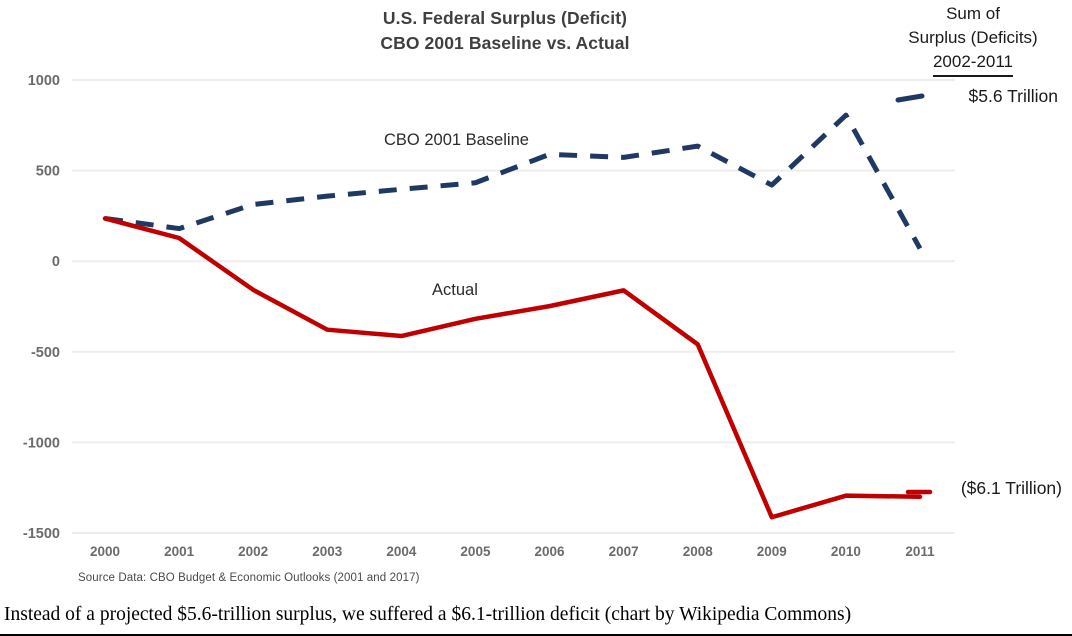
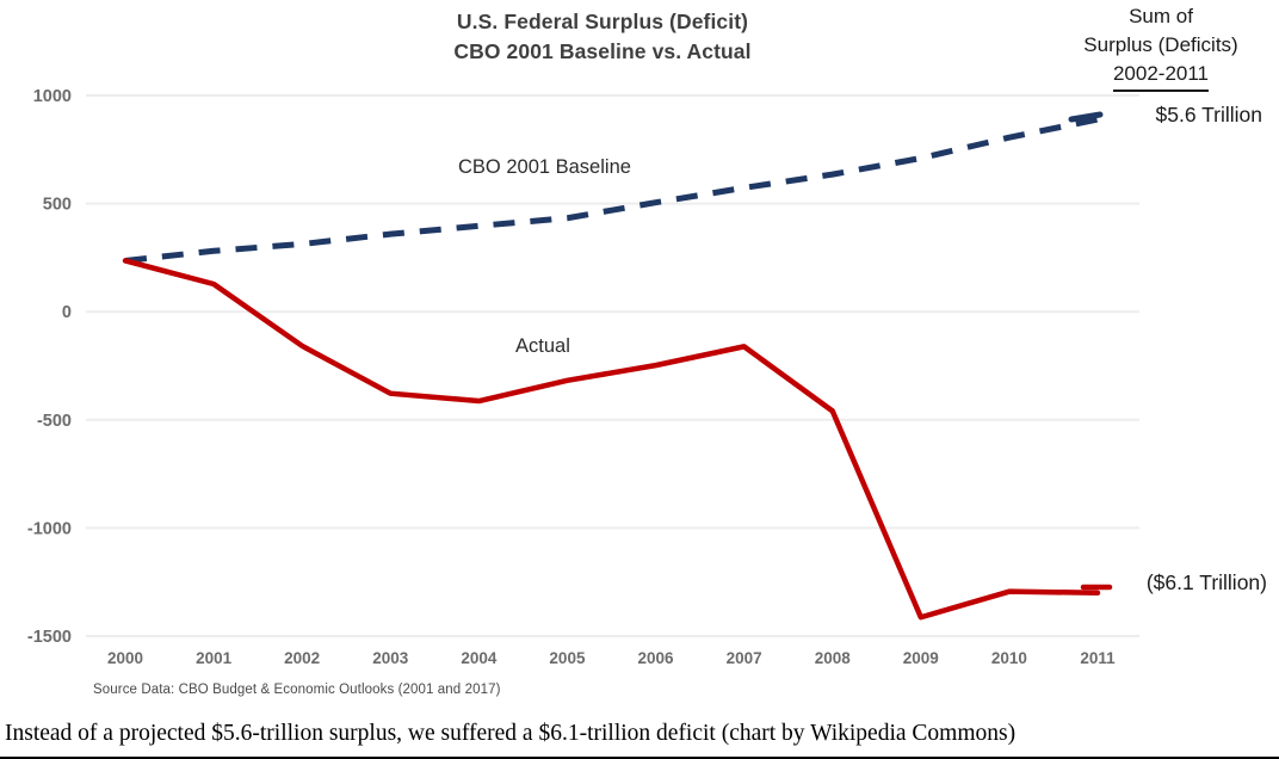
CBO 2001 Baseline/2001: 180 -> 280
CBO 2001 Baseline/2006: 590 -> 500
CBO 2001 Baseline/2009: 420 -> 710
CBO 2001 Baseline/2011: 70 -> 890
